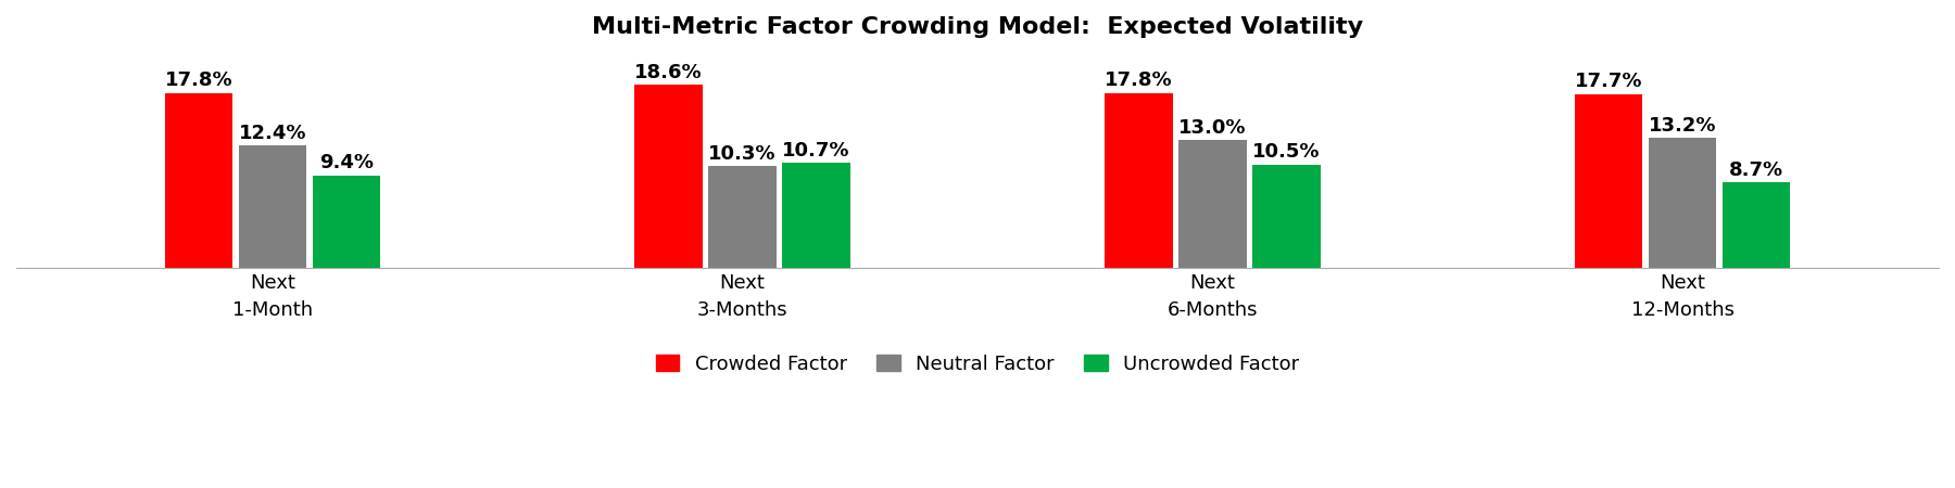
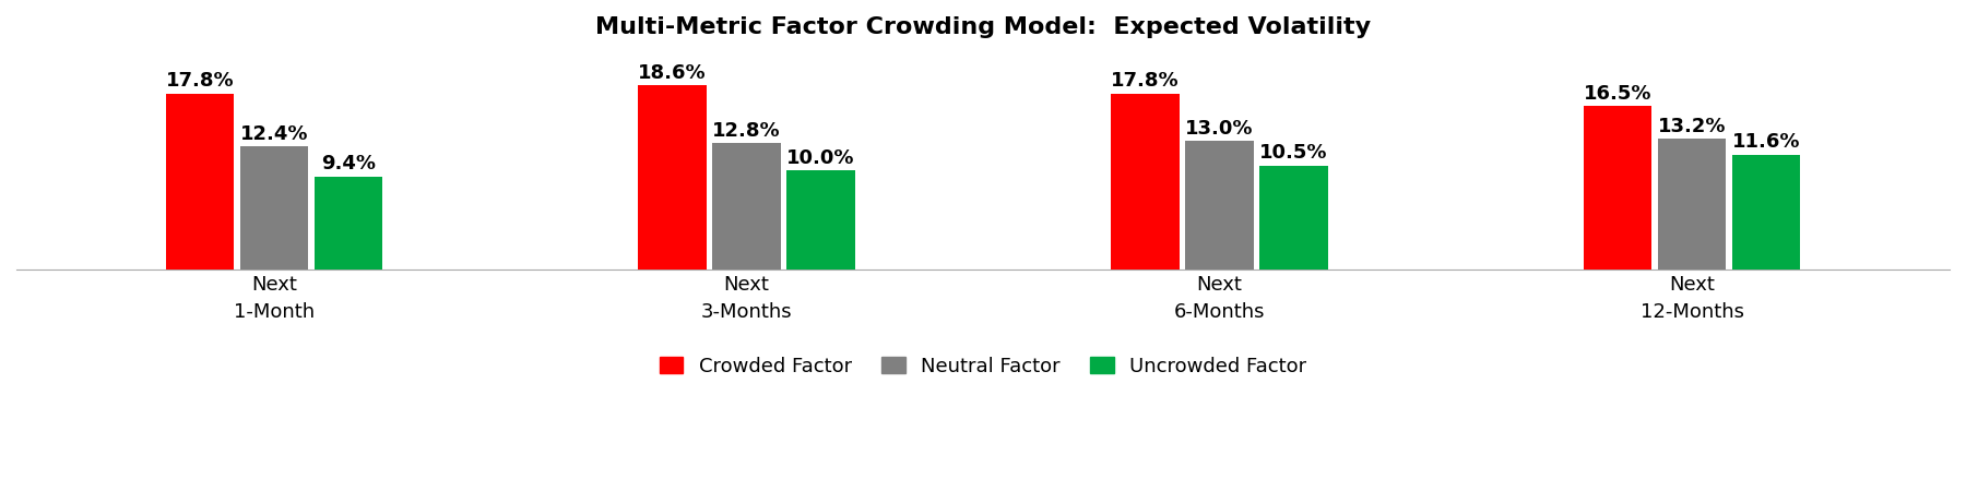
Neutral Factor/Next 3-Months: 10.3% -> 12.8%
Uncrowded Factor/Next 3-Months: 10.7% -> 10.0%
Crowded Factor/Next 12-Months: 17.7% -> 16.5%
Uncrowded Factor/Next 12-Months: 8.7% -> 11.6%
